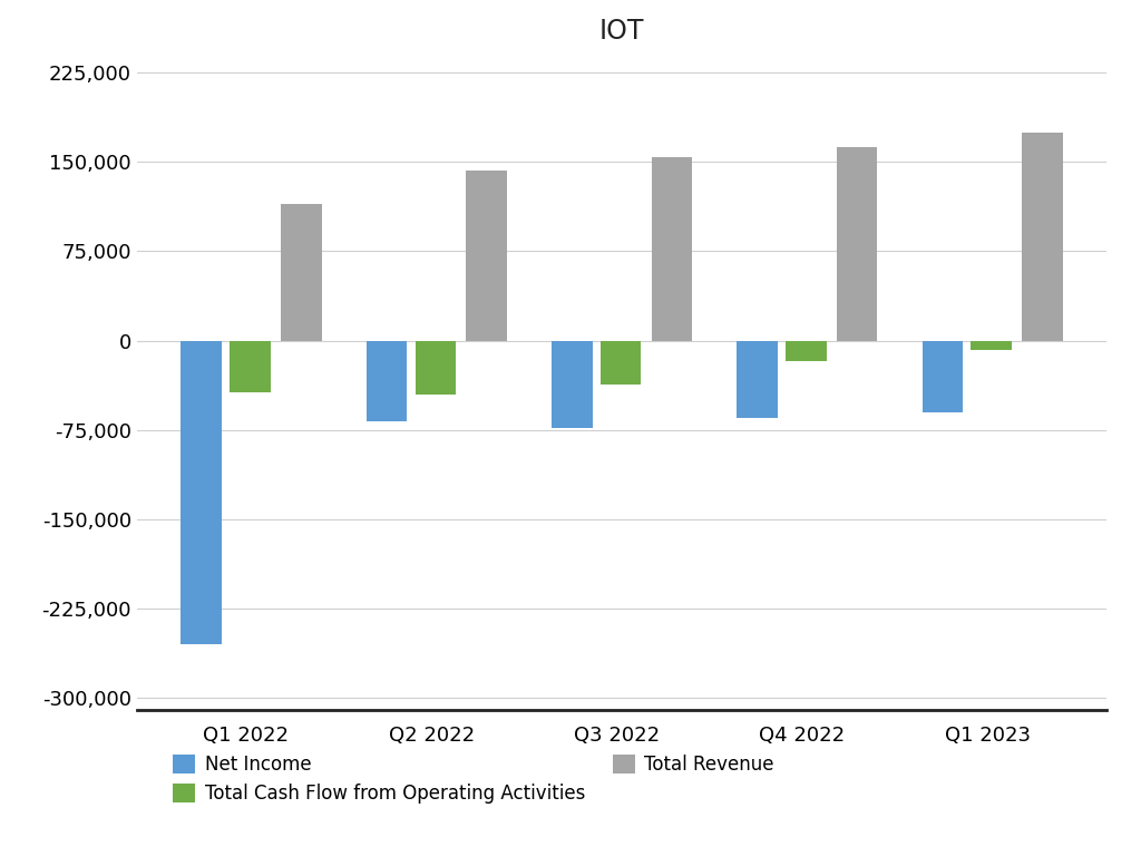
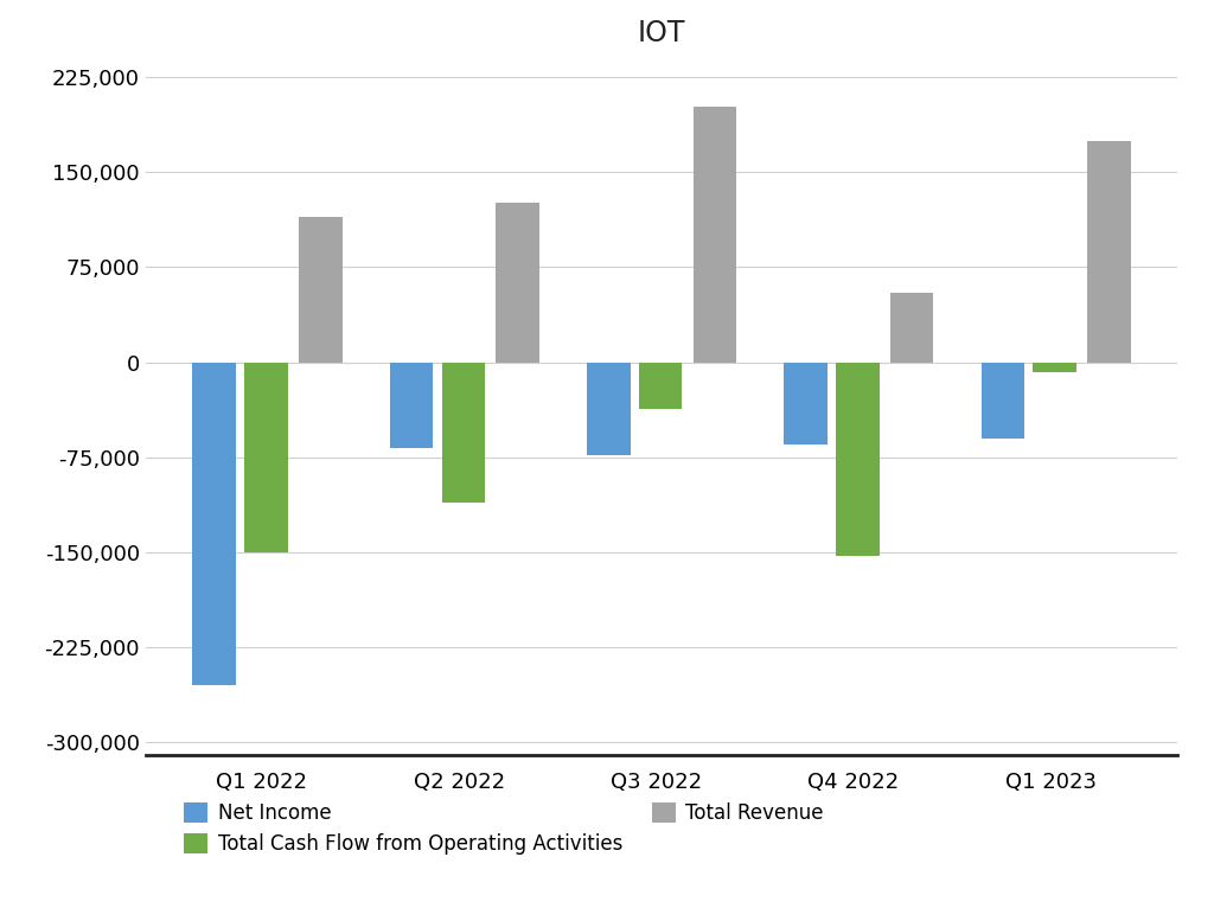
Total Cash Flow from Operating Activities/Q1 2022: -43,000 -> -150,000
Total Cash Flow from Operating Activities/Q2 2022: -45,000 -> -111,000
Total Revenue/Q2 2022: 143,000 -> 126,000
Total Revenue/Q3 2022: 154,000 -> 202,000
Total Cash Flow from Operating Activities/Q4 2022: -17,000 -> -153,000
Total Revenue/Q4 2022: 162,000 -> 55,000
